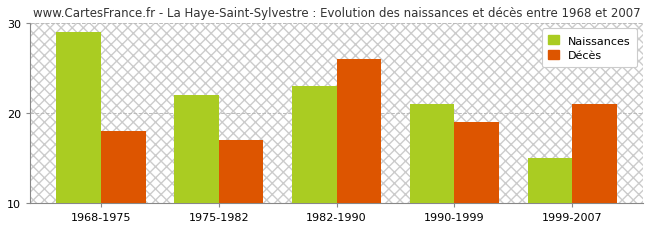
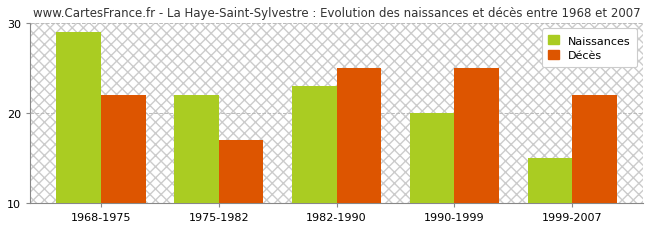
Décès/1968-1975: 18 -> 22
Décès/1982-1990: 26 -> 25
Naissances/1990-1999: 21 -> 20
Décès/1990-1999: 19 -> 25
Décès/1999-2007: 21 -> 22
